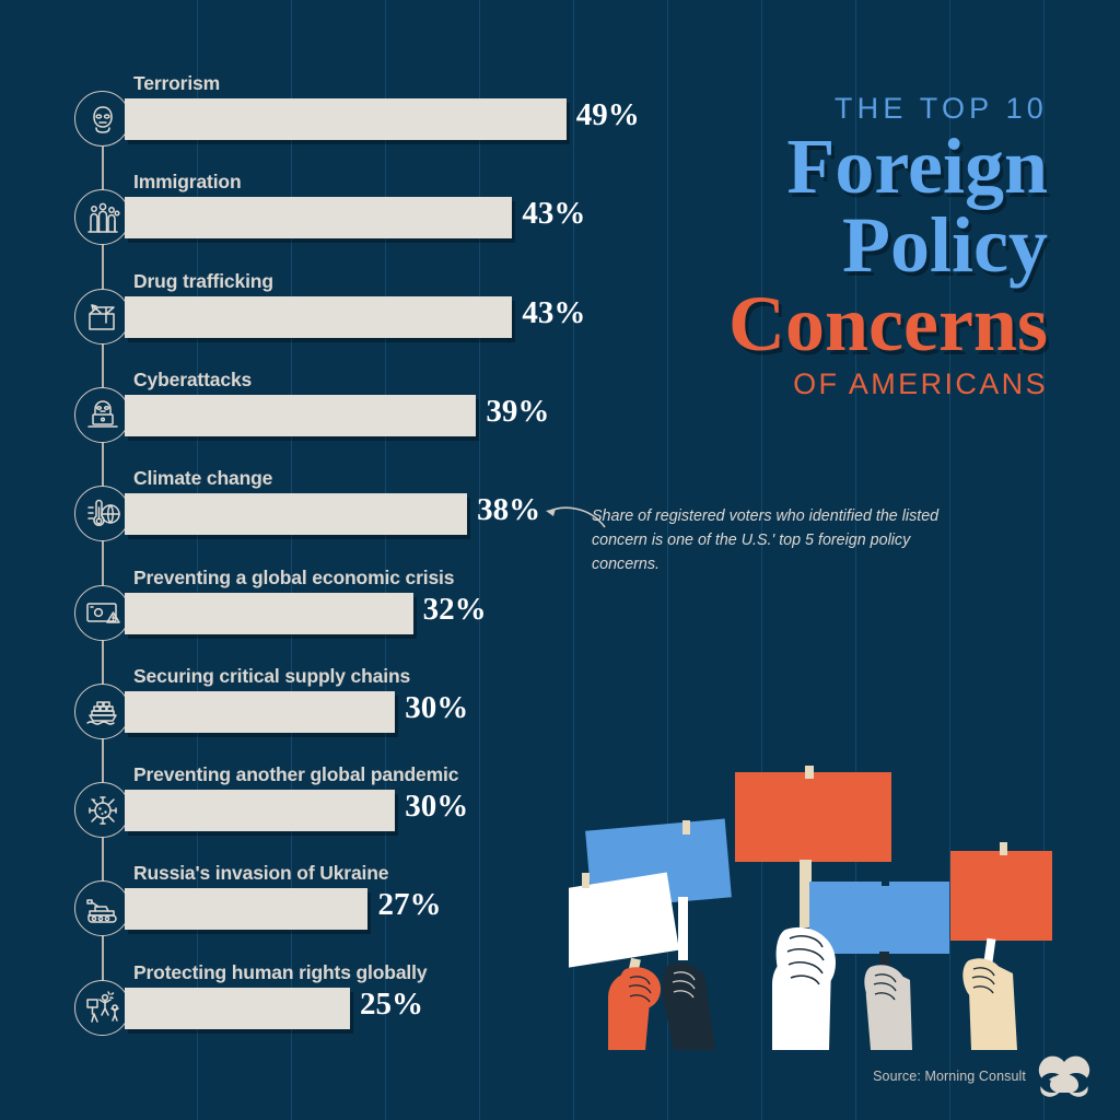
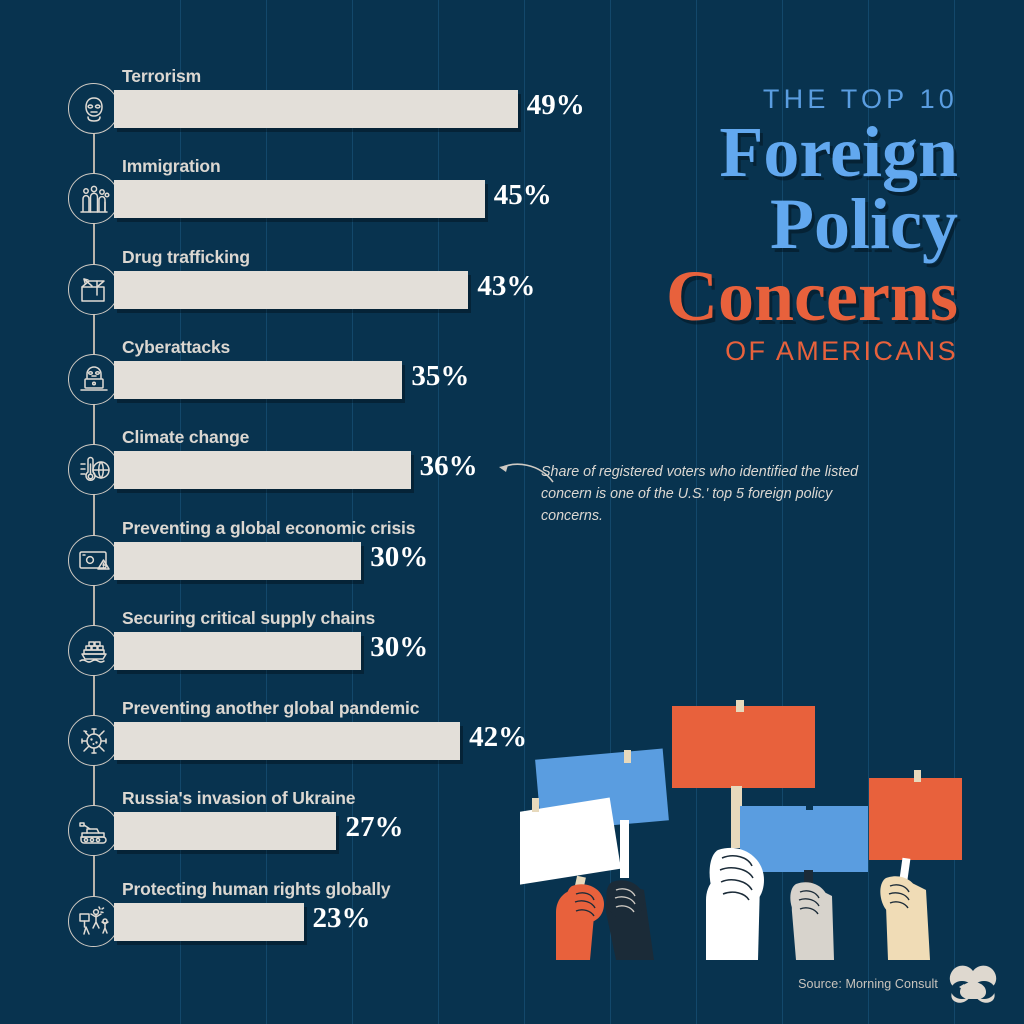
Immigration: 43% -> 45%
Cyberattacks: 39% -> 35%
Climate change: 38% -> 36%
Preventing a global economic crisis: 32% -> 30%
Preventing another global pandemic: 30% -> 42%
Protecting human rights globally: 25% -> 23%
